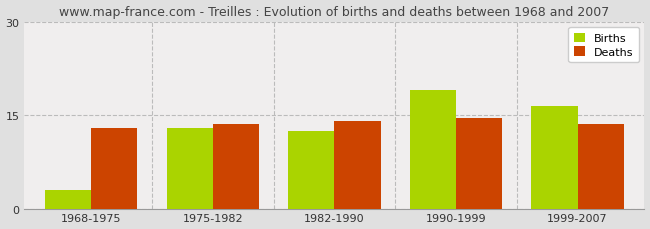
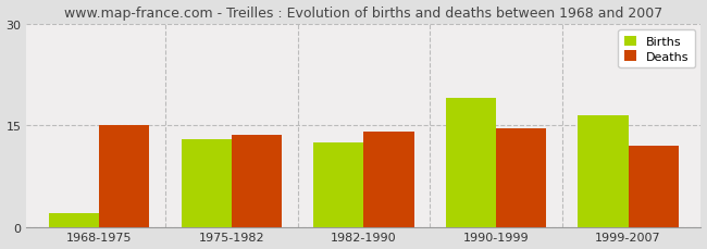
Births/1968-1975: 3.0 -> 2.0
Deaths/1968-1975: 13.0 -> 15.0
Deaths/1999-2007: 13.5 -> 12.0
